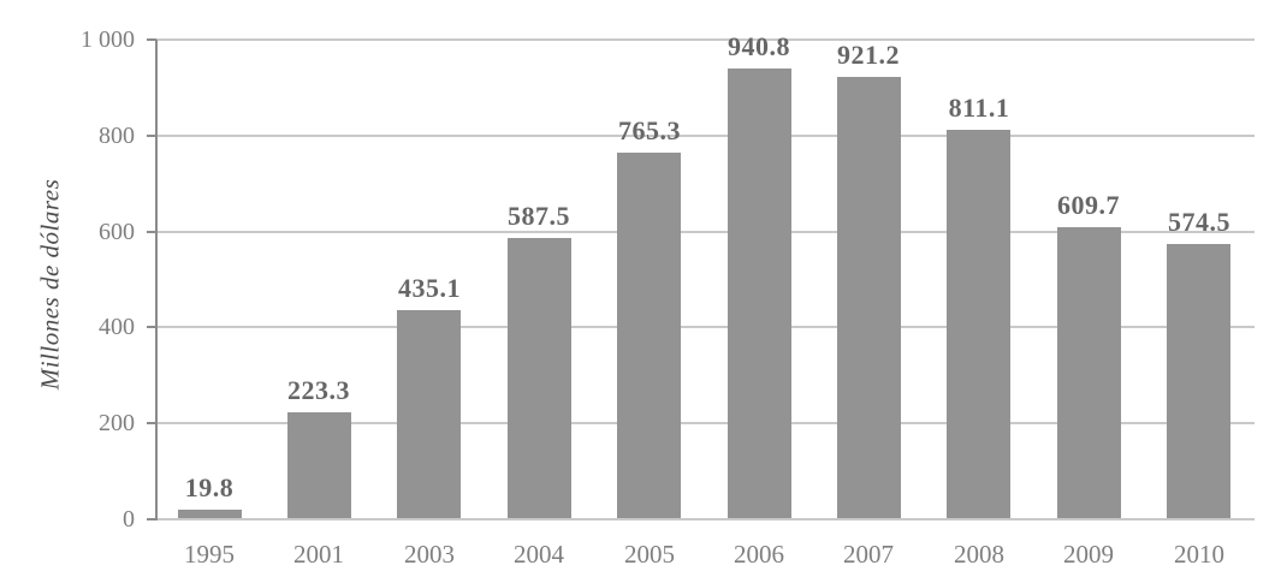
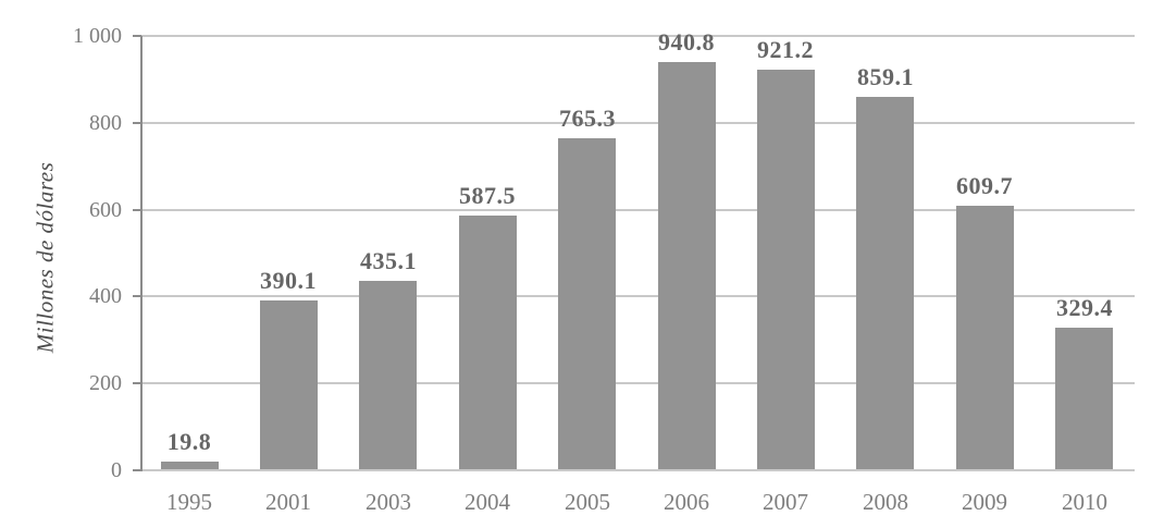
2001: 223.3 -> 390.1
2008: 811.1 -> 859.1
2010: 574.5 -> 329.4
